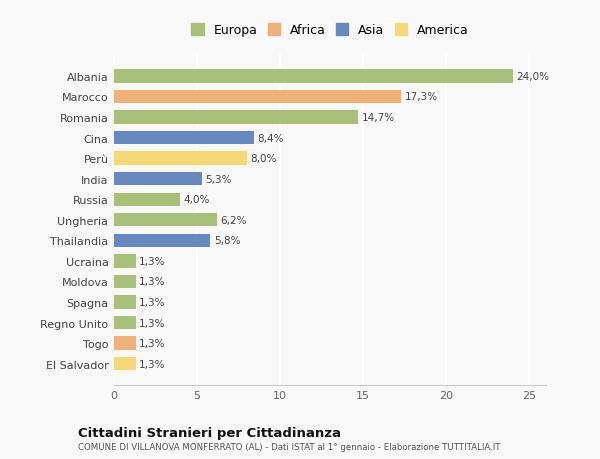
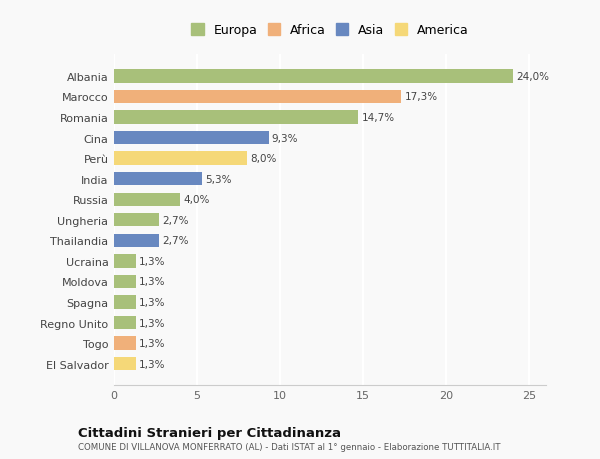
Cina: 8,4% -> 9,3%
Ungheria: 6,2% -> 2,7%
Thailandia: 5,8% -> 2,7%
